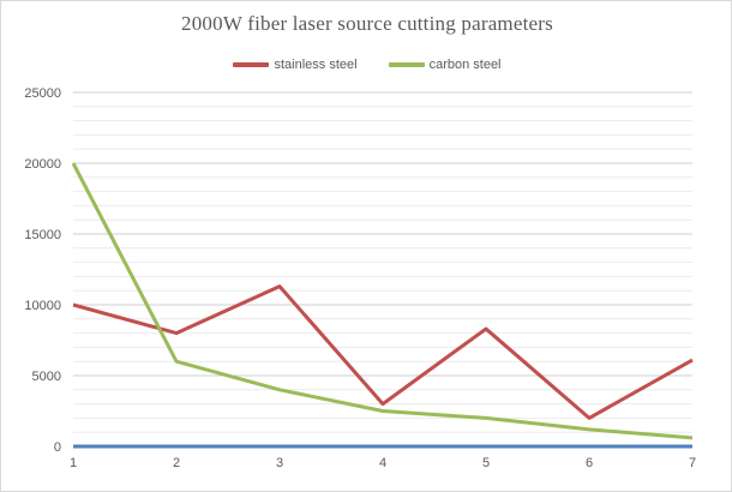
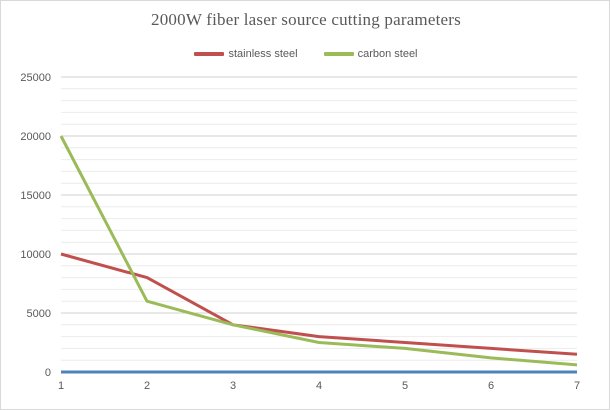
stainless steel/3: 11300 -> 4000
stainless steel/5: 8300 -> 2500
stainless steel/7: 6100 -> 1500
